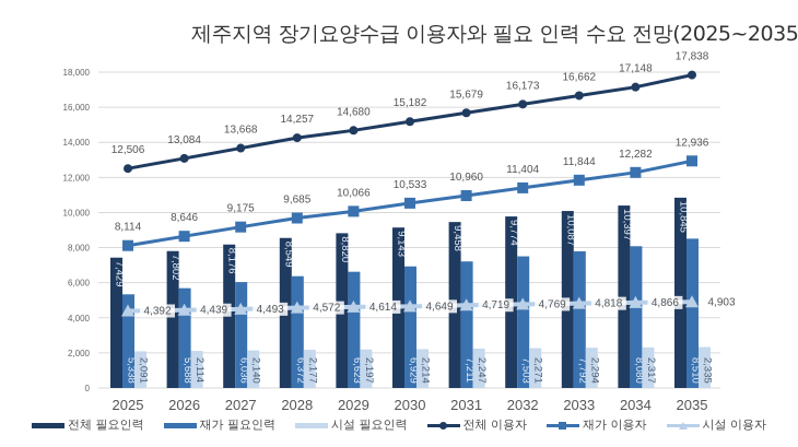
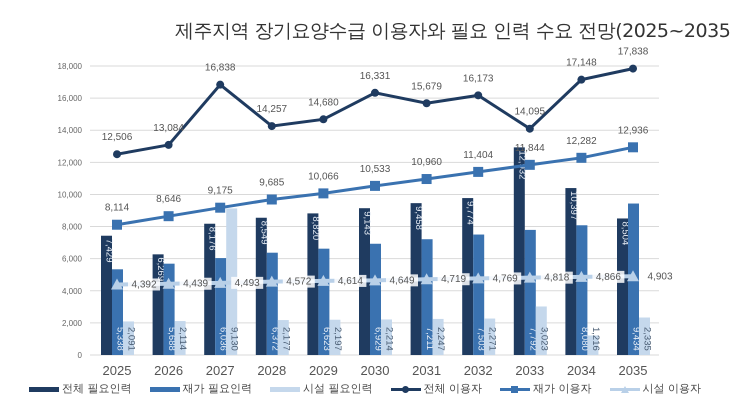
전체 필요인력/2026: 7,802 -> 6,269
시설 필요인력/2027: 2,140 -> 9,130
전체 이용자/2027: 13,668 -> 16,838
전체 이용자/2030: 15,182 -> 16,331
전체 필요인력/2033: 10,087 -> 12,932
시설 필요인력/2033: 2,294 -> 3,023
전체 이용자/2033: 16,662 -> 14,095
시설 필요인력/2034: 2,317 -> 1,216
전체 필요인력/2035: 10,845 -> 8,504
재가 필요인력/2035: 8,510 -> 9,434
